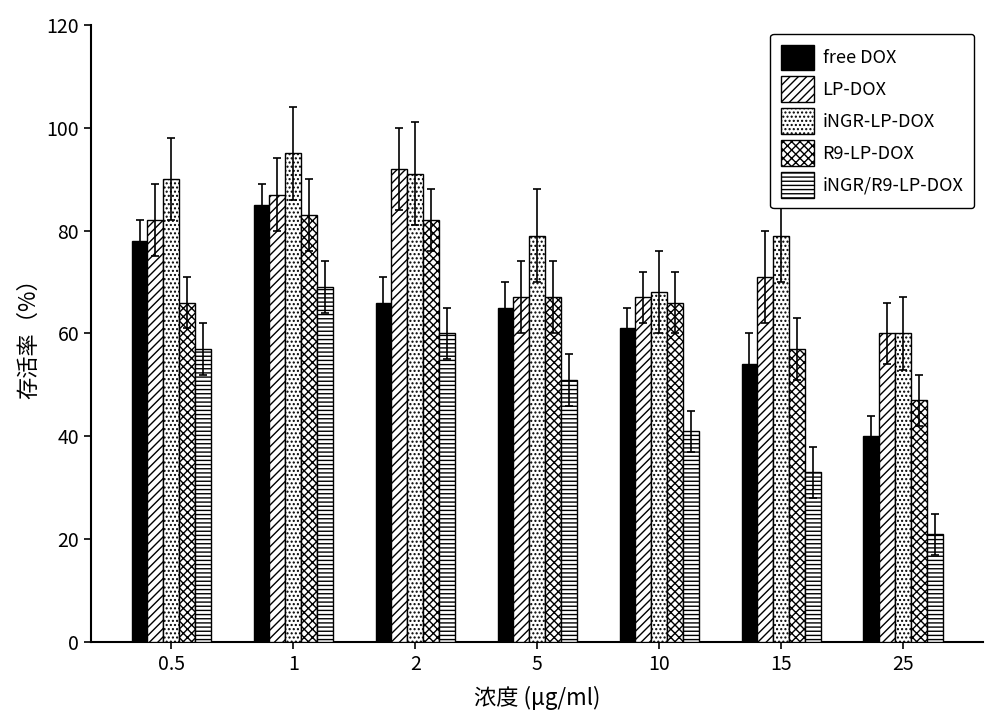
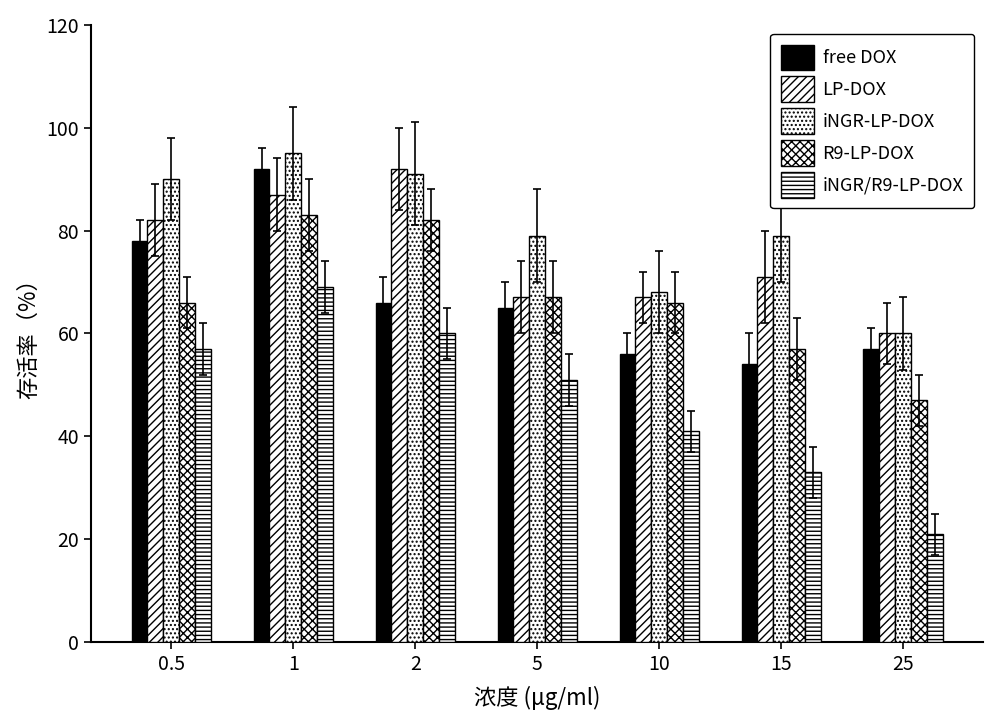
free DOX/1: 85 -> 92
free DOX/10: 61 -> 56
free DOX/25: 40 -> 57
